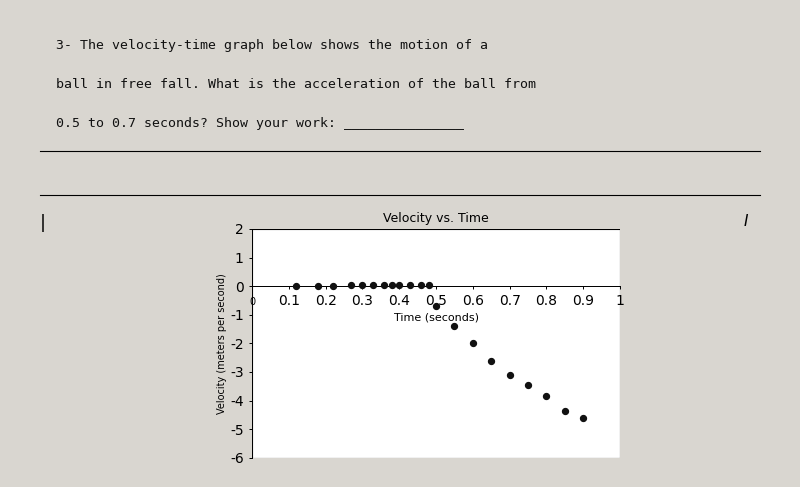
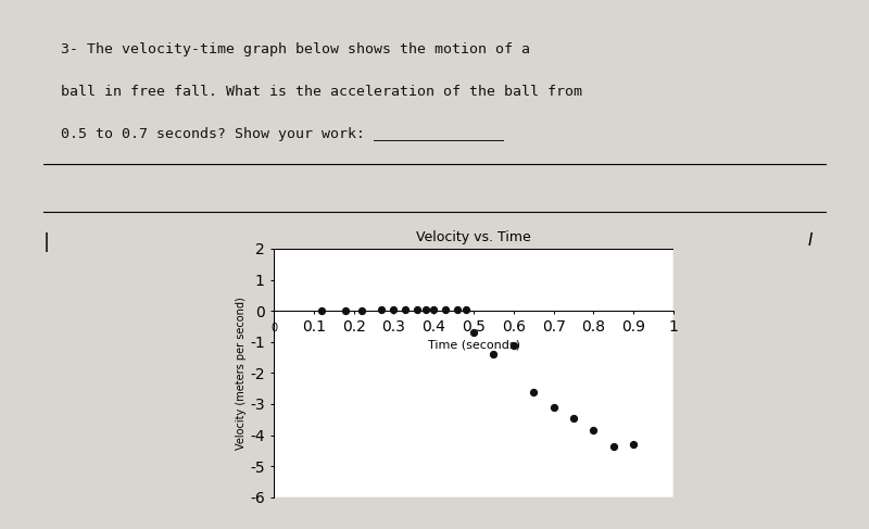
0.6: -2.00 -> -1.10
0.9: -4.60 -> -4.30
